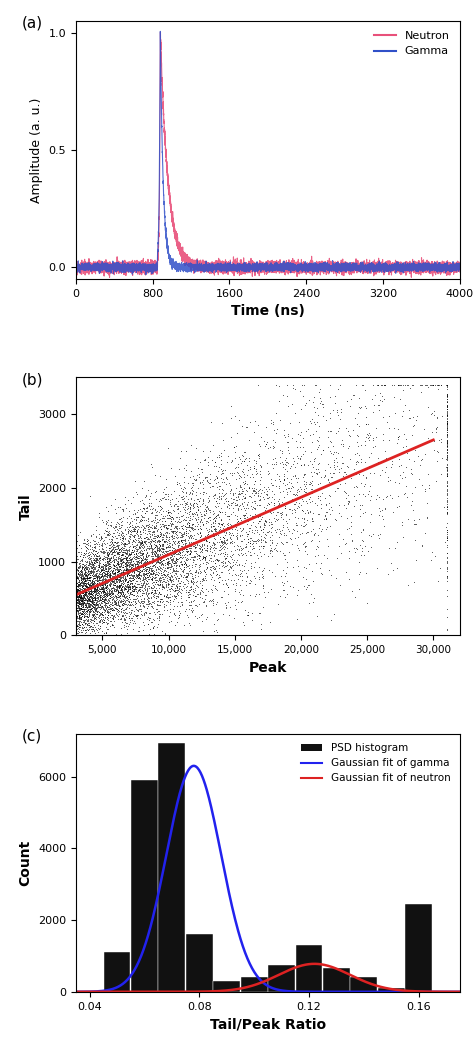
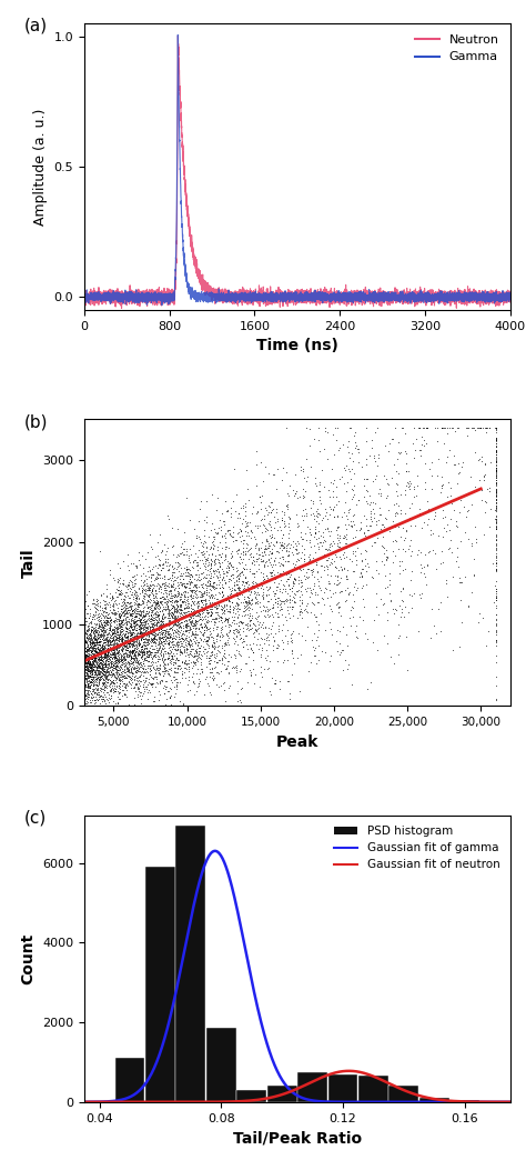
PSD histogram/0.08: 1600 -> 1850
PSD histogram/0.12: 1300 -> 700
PSD histogram/0.16: 2450 -> 50
